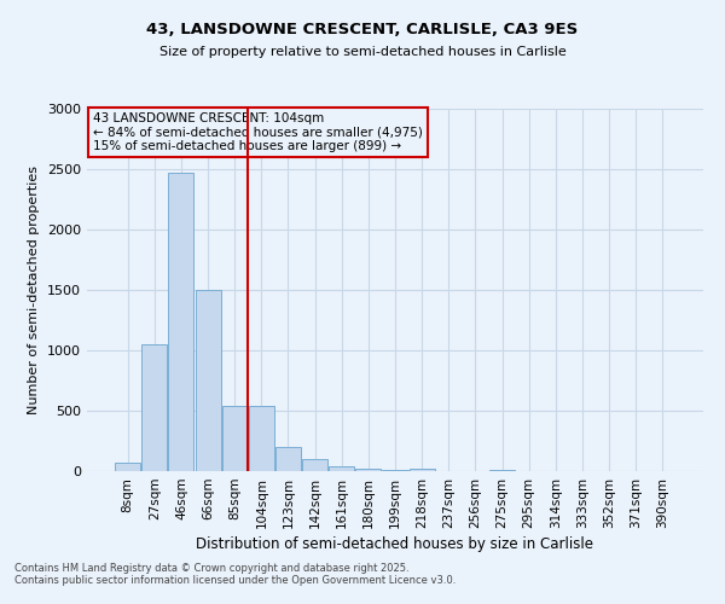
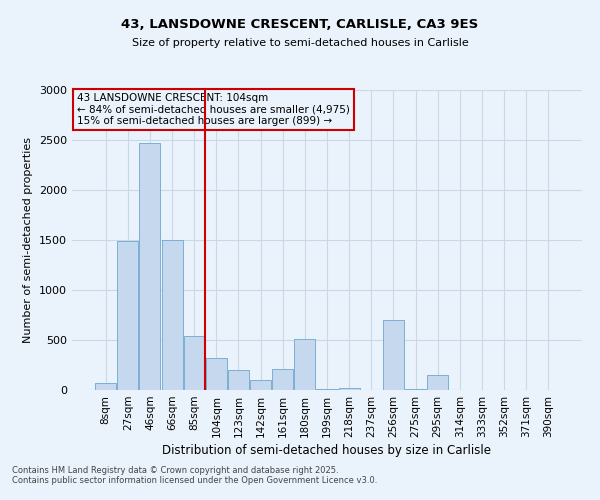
27sqm: 1050 -> 1490
104sqm: 540 -> 320
161sqm: 40 -> 210
180sqm: 20 -> 510
256sqm: 0 -> 700
295sqm: 0 -> 150
